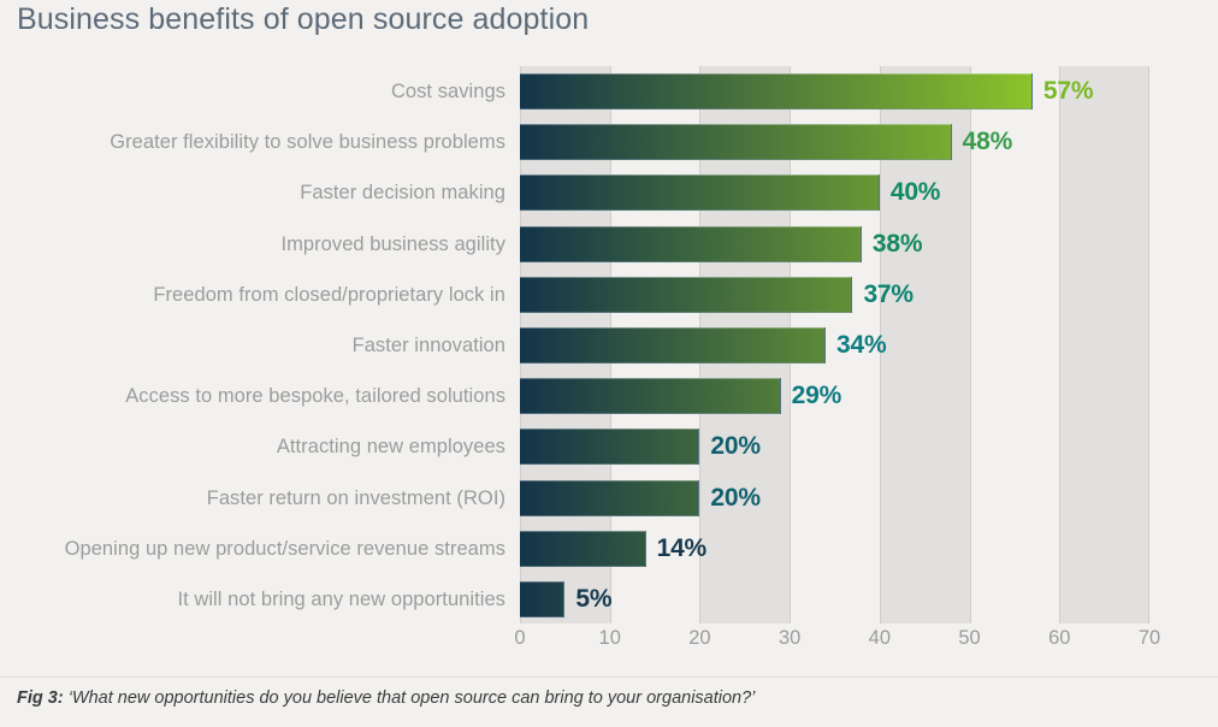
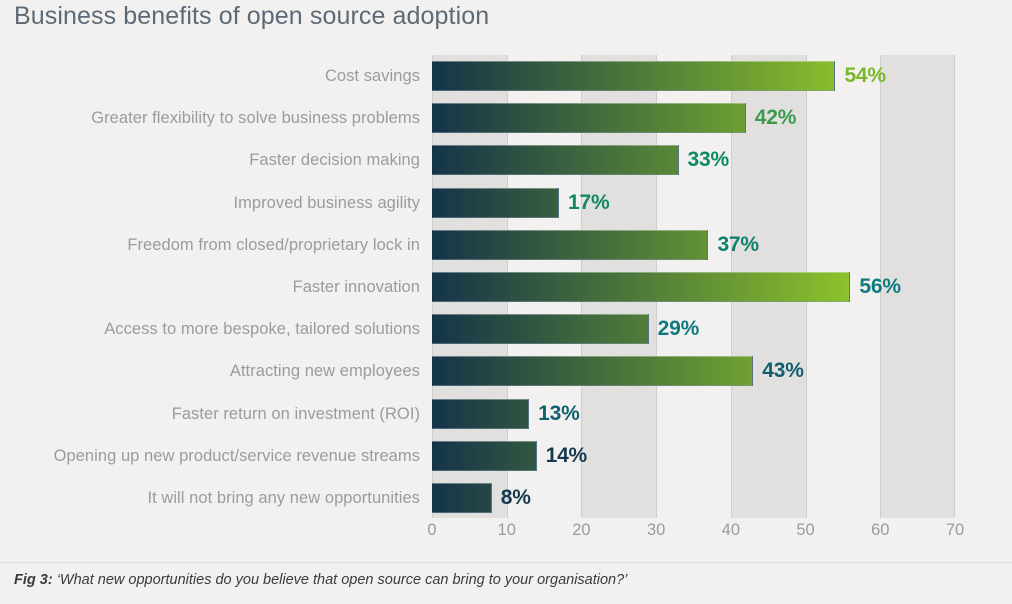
Cost savings: 57% -> 54%
Greater flexibility to solve business problems: 48% -> 42%
Faster decision making: 40% -> 33%
Improved business agility: 38% -> 17%
Faster innovation: 34% -> 56%
Attracting new employees: 20% -> 43%
Faster return on investment (ROI): 20% -> 13%
It will not bring any new opportunities: 5% -> 8%
